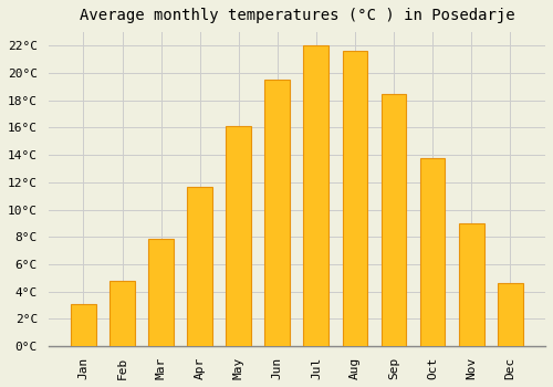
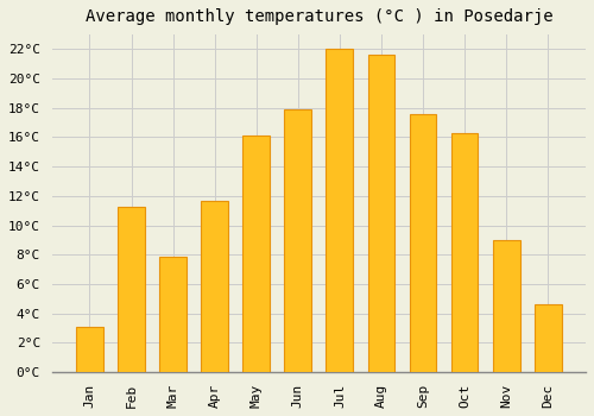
Feb: 4.8°C -> 11.3°C
Jun: 19.5°C -> 17.9°C
Sep: 18.5°C -> 17.6°C
Oct: 13.8°C -> 16.3°C
